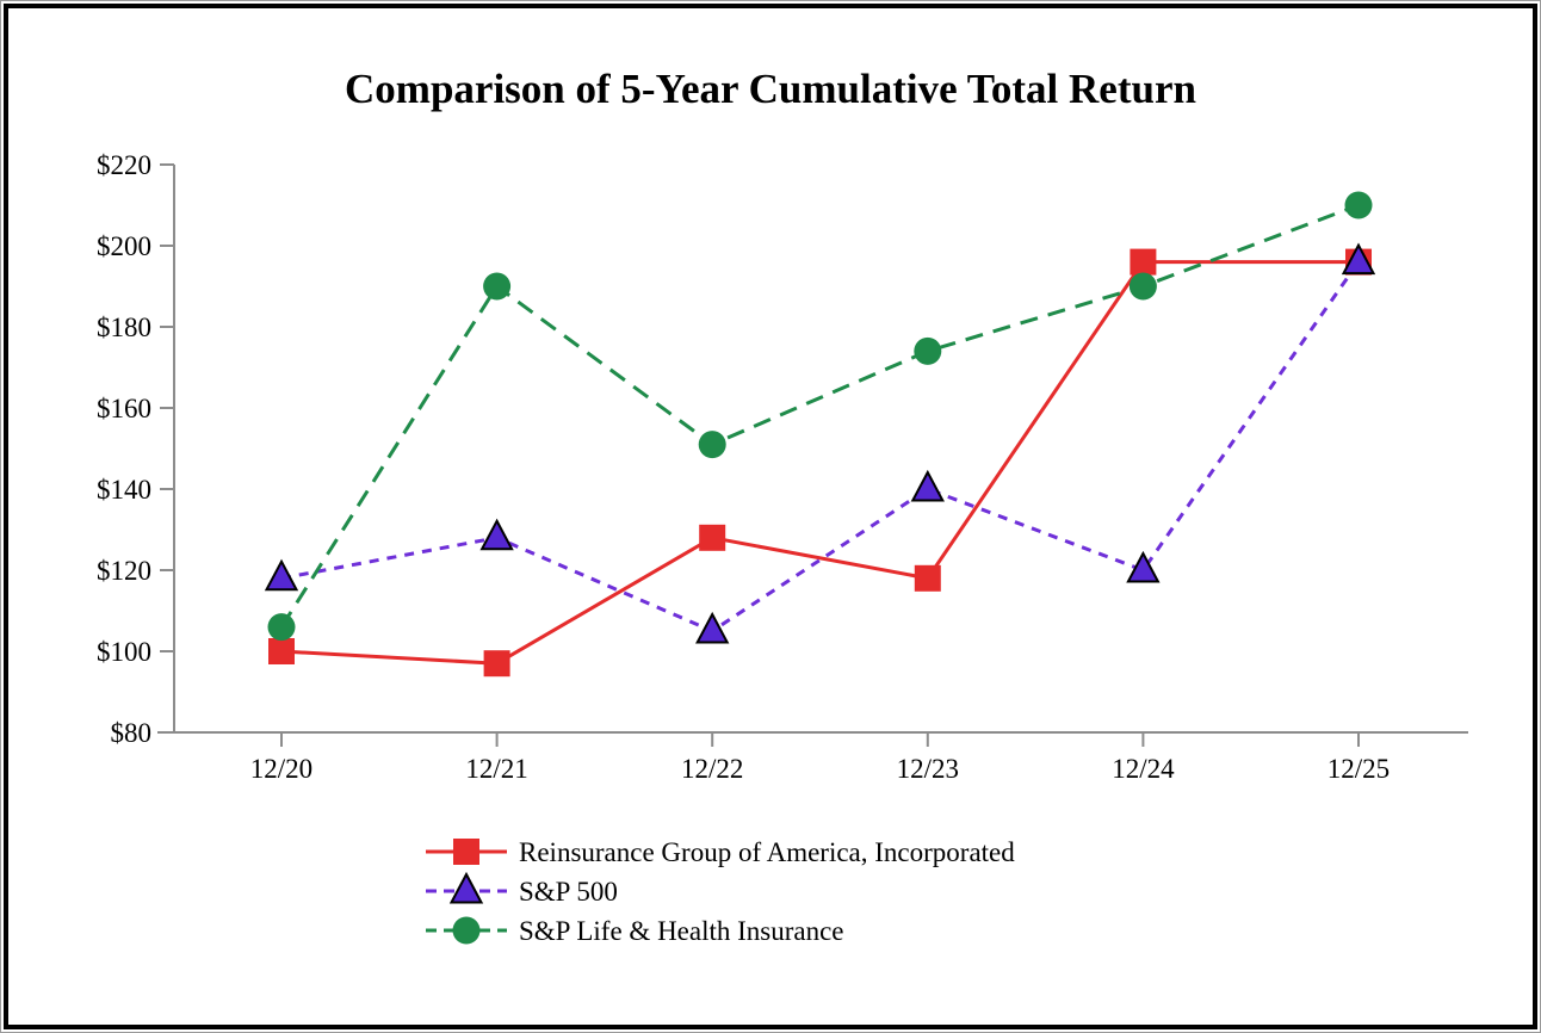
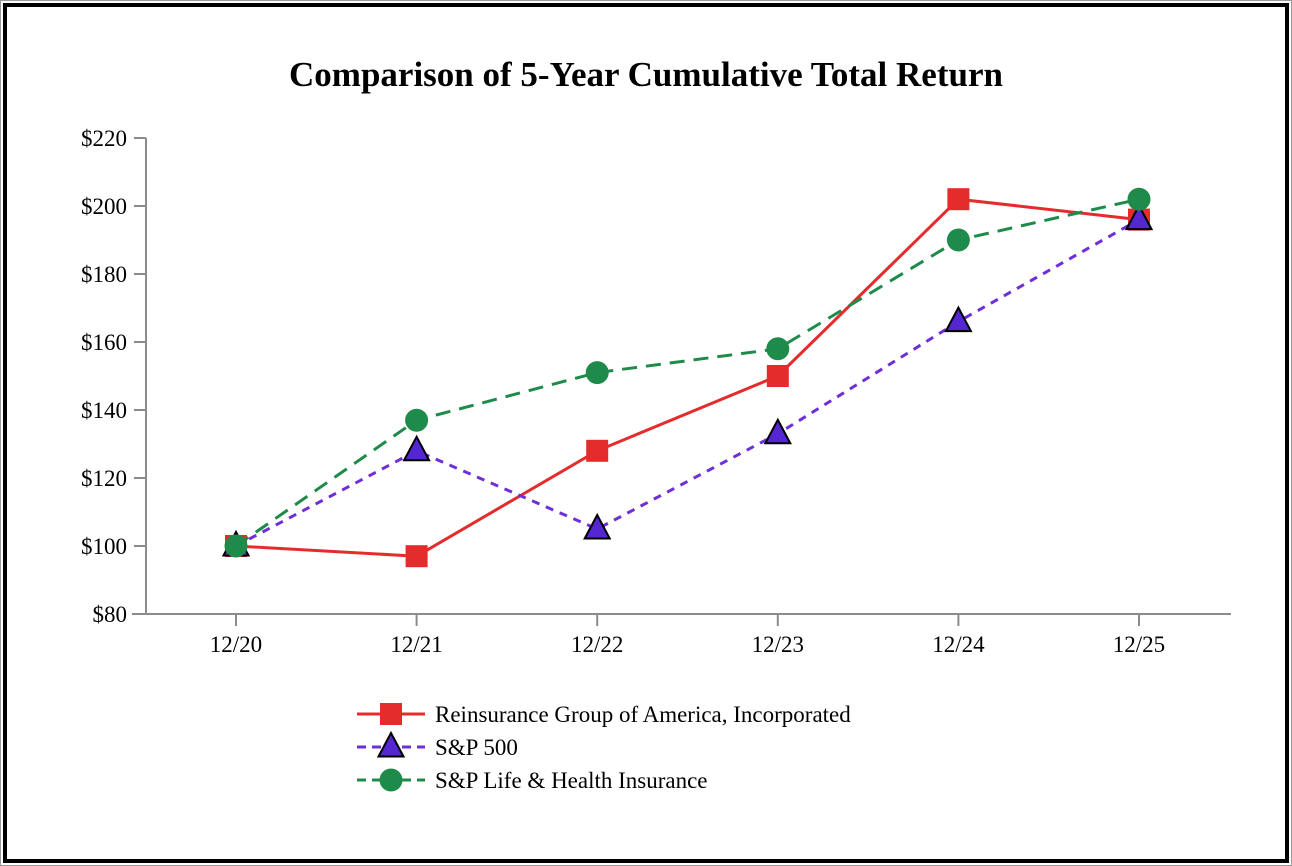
S&P 500/12/20: $118 -> $100
S&P Life & Health Insurance/12/20: $106 -> $100
S&P Life & Health Insurance/12/21: $190 -> $137
Reinsurance Group of America, Incorporated/12/23: $118 -> $150
S&P 500/12/23: $140 -> $133
S&P Life & Health Insurance/12/23: $174 -> $158
Reinsurance Group of America, Incorporated/12/24: $196 -> $202
S&P 500/12/24: $120 -> $166
S&P Life & Health Insurance/12/25: $210 -> $202
